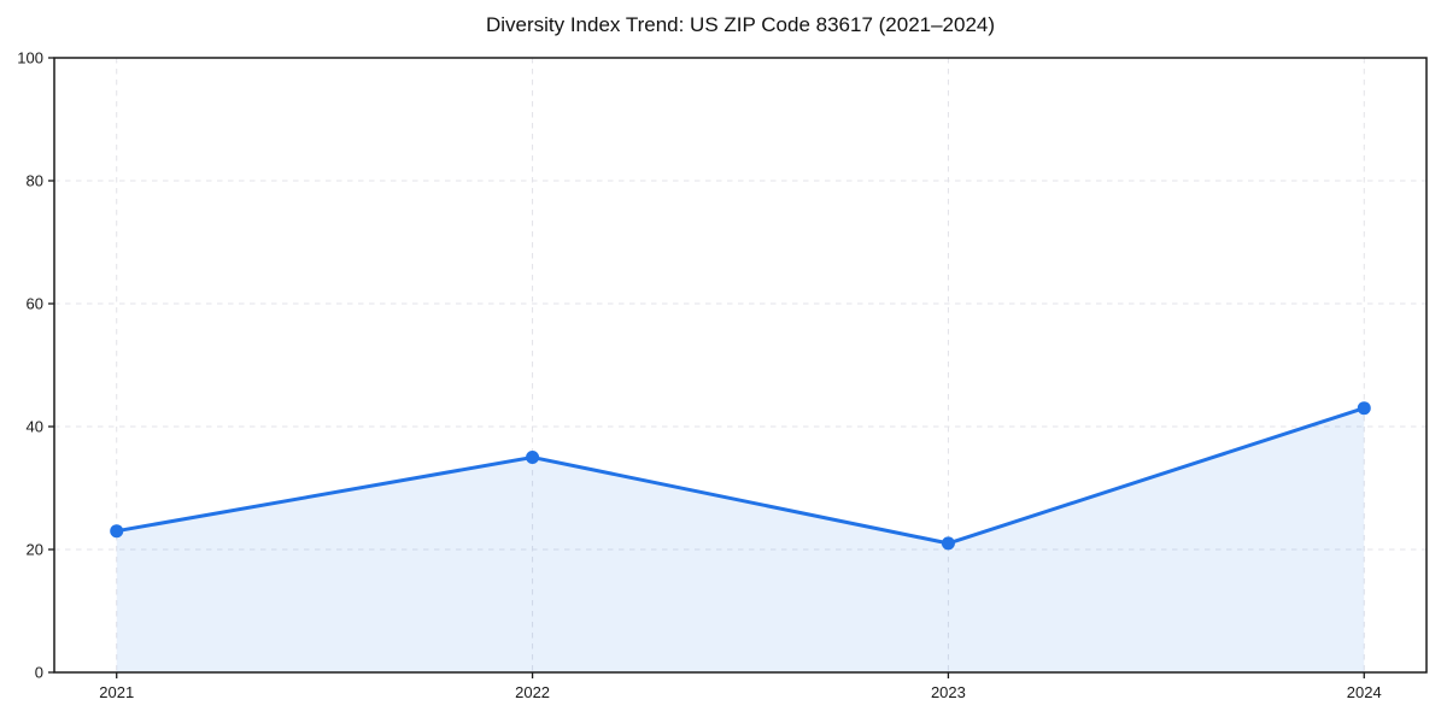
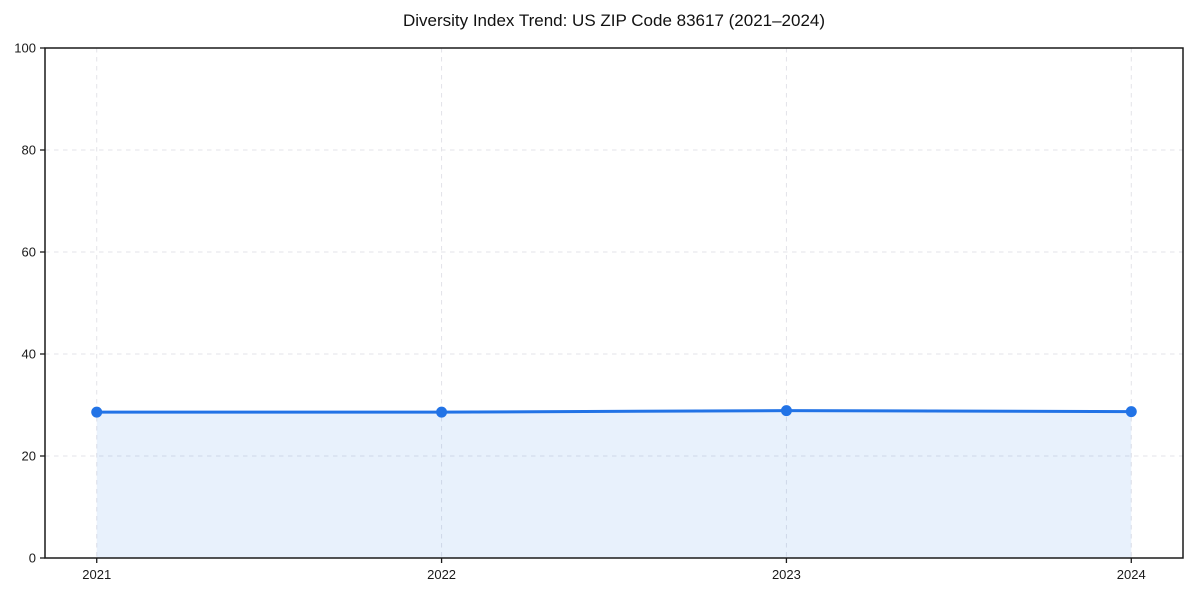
2021: 23 -> 29
2022: 35 -> 29
2023: 21 -> 29
2024: 43 -> 29
